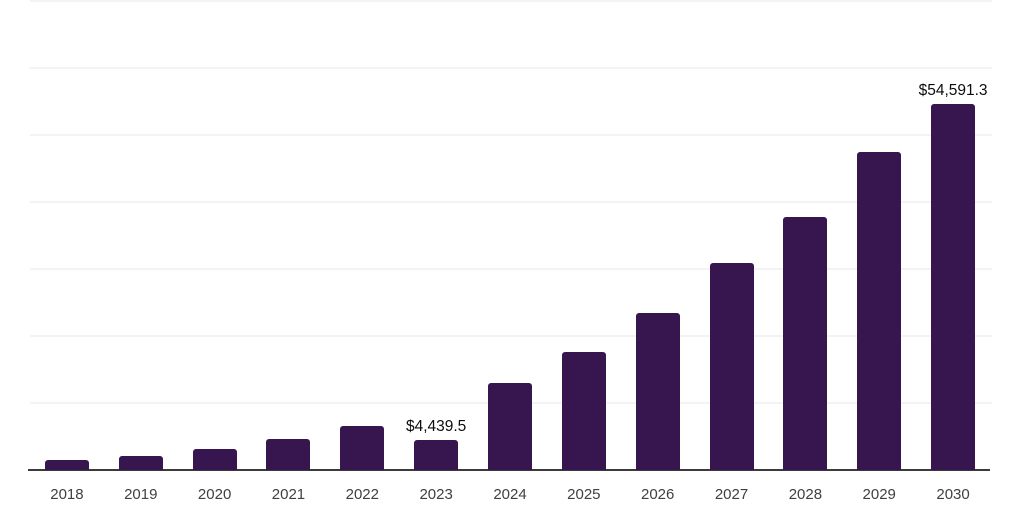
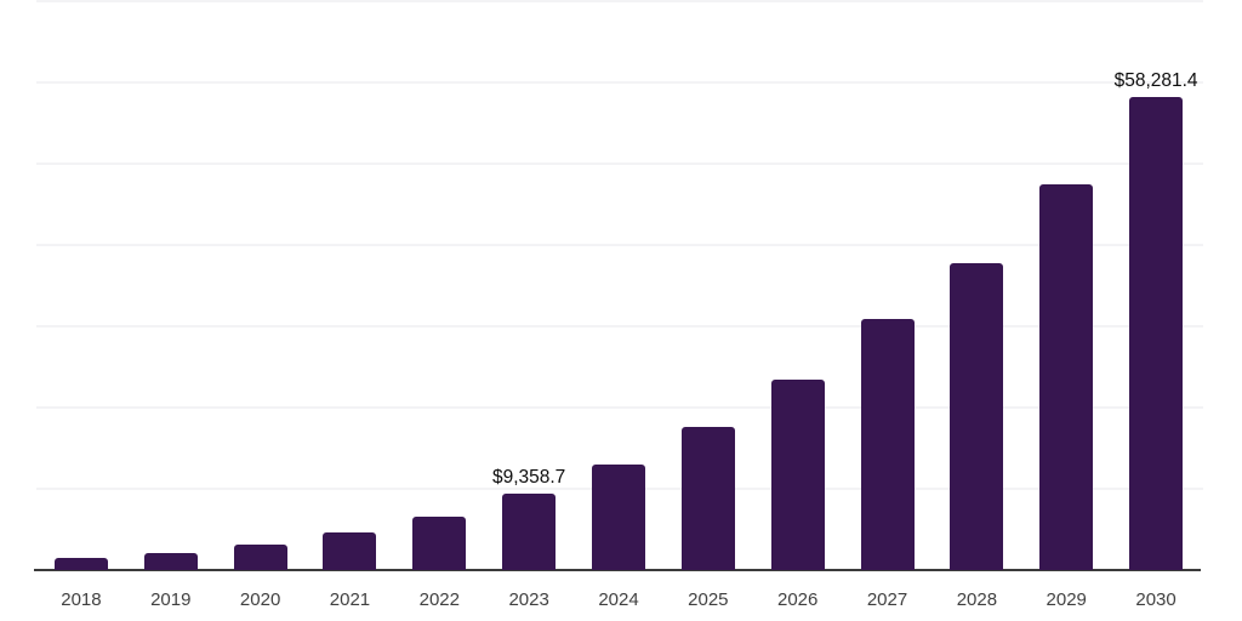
2023: $4,439.5 -> $9,358.7
2030: $54,591.3 -> $58,281.4
